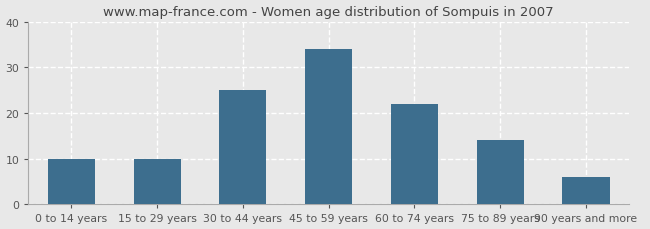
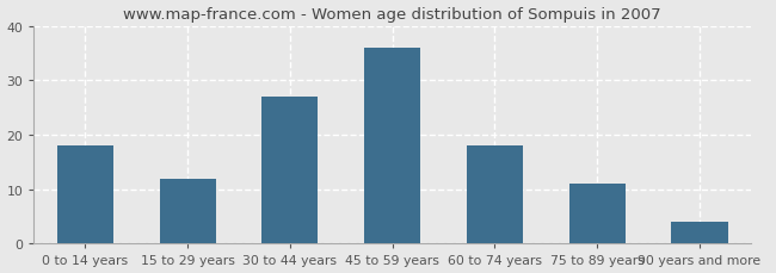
0 to 14 years: 10 -> 18
15 to 29 years: 10 -> 12
30 to 44 years: 25 -> 27
45 to 59 years: 34 -> 36
60 to 74 years: 22 -> 18
75 to 89 years: 14 -> 11
90 years and more: 6 -> 4
